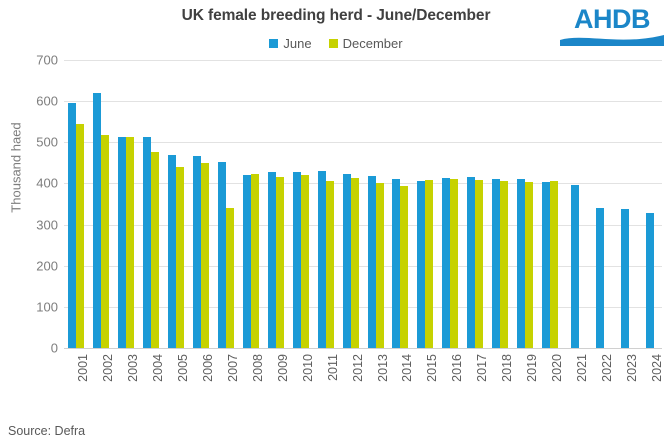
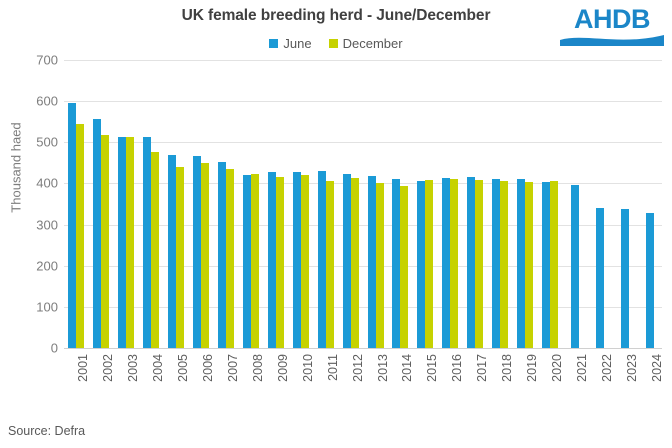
June/2002: 620 -> 560
December/2007: 340 -> 440
